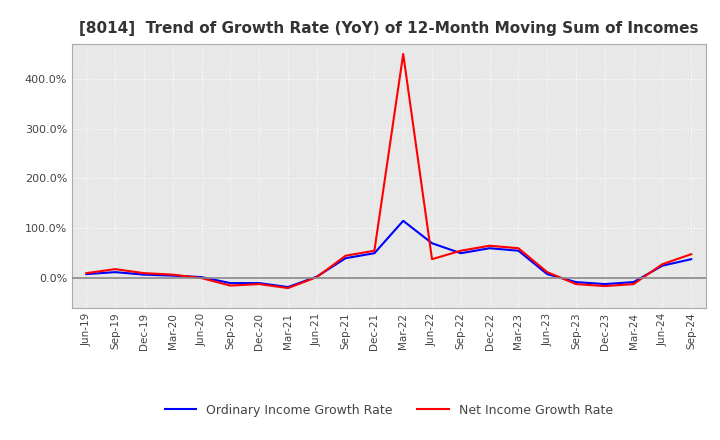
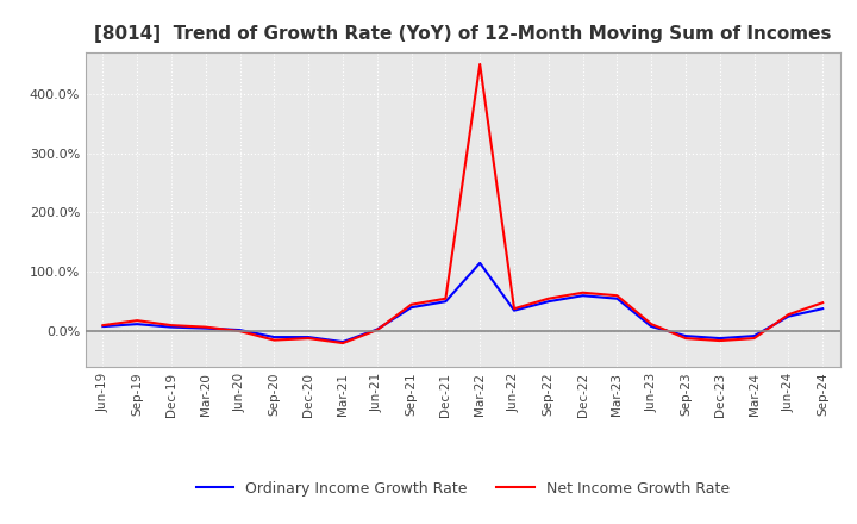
Ordinary Income Growth Rate/Jun-22: 70% -> 35%
